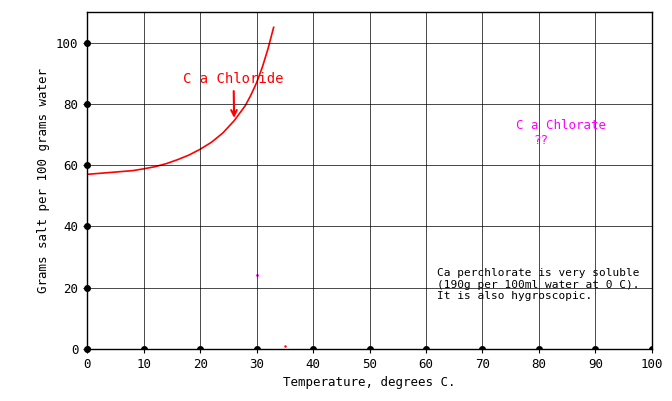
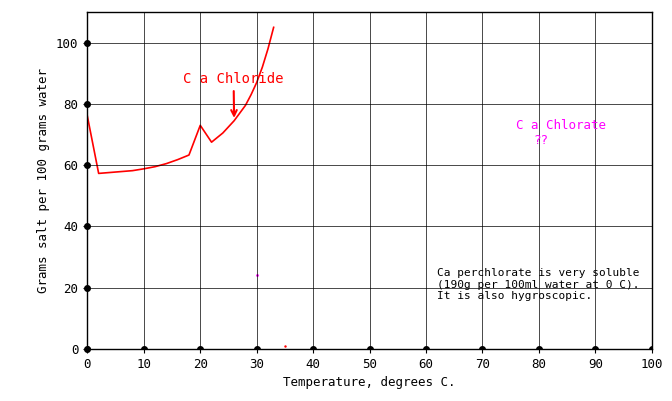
0: 57.0 -> 76.0
20: 65.2 -> 73.0
